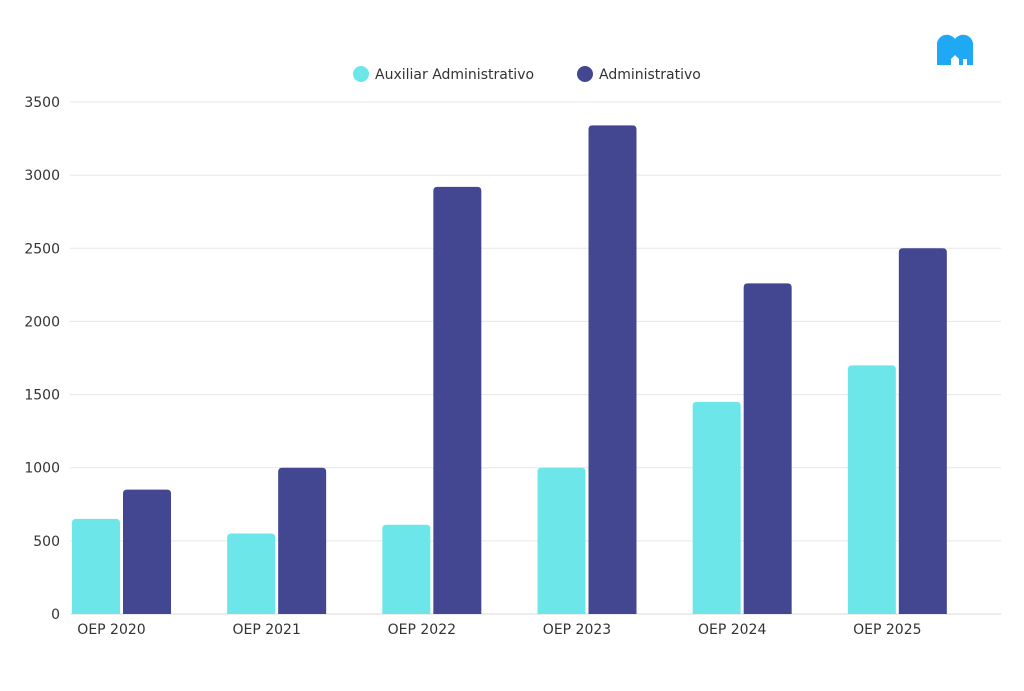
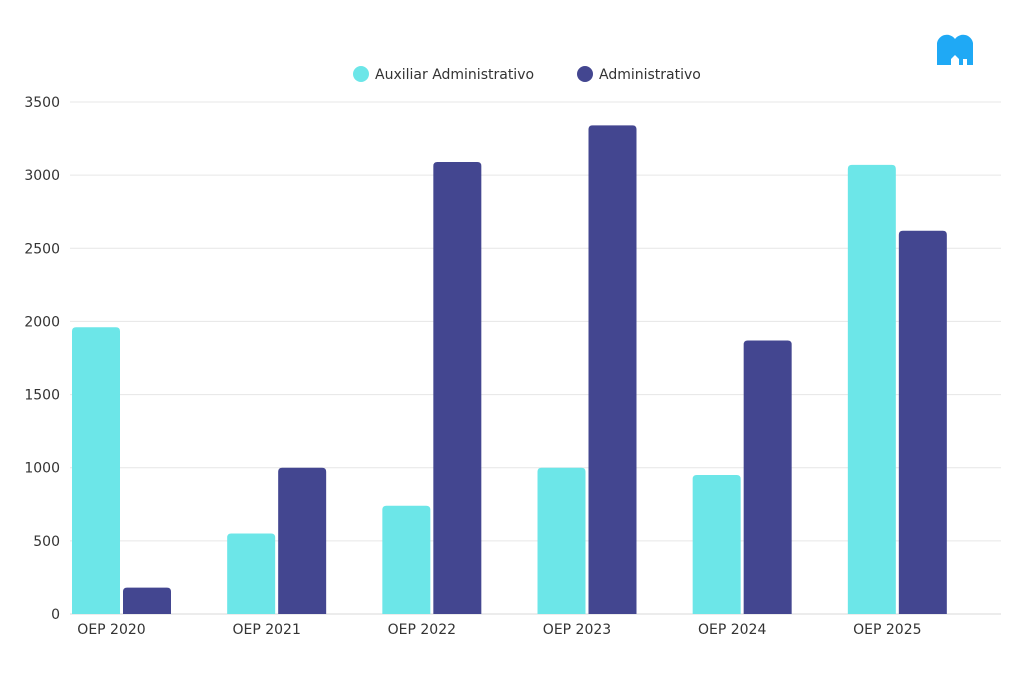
Auxiliar Administrativo/OEP 2020: 650 -> 1960
Administrativo/OEP 2020: 850 -> 180
Auxiliar Administrativo/OEP 2022: 610 -> 740
Administrativo/OEP 2022: 2920 -> 3090
Auxiliar Administrativo/OEP 2024: 1450 -> 950
Administrativo/OEP 2024: 2260 -> 1870
Auxiliar Administrativo/OEP 2025: 1700 -> 3070
Administrativo/OEP 2025: 2500 -> 2620
